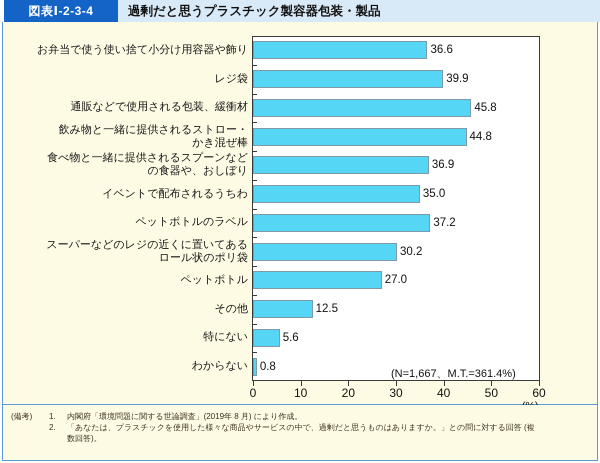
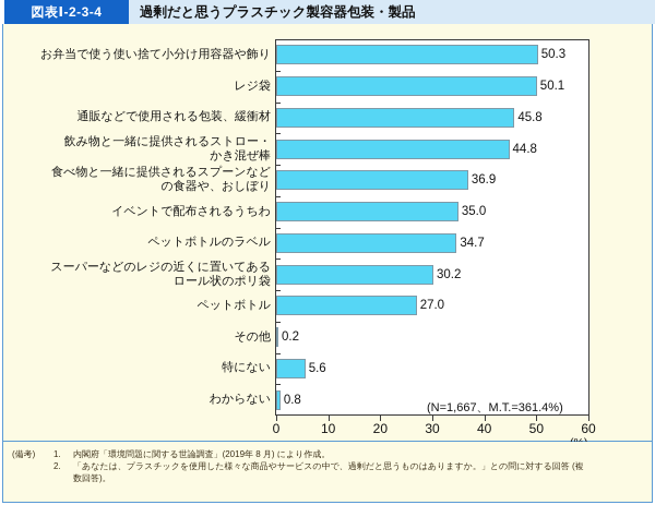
お弁当で使う使い捨て小分け用容器や飾り: 36.6 -> 50.3
レジ袋: 39.9 -> 50.1
ペットボトルのラベル: 37.2 -> 34.7
その他: 12.5 -> 0.2
